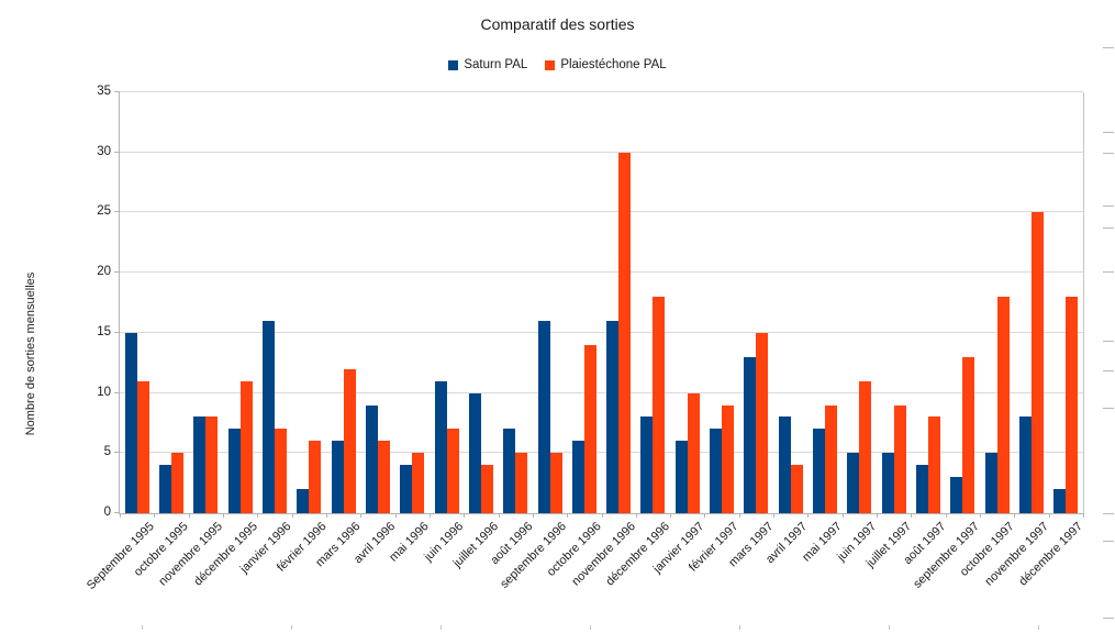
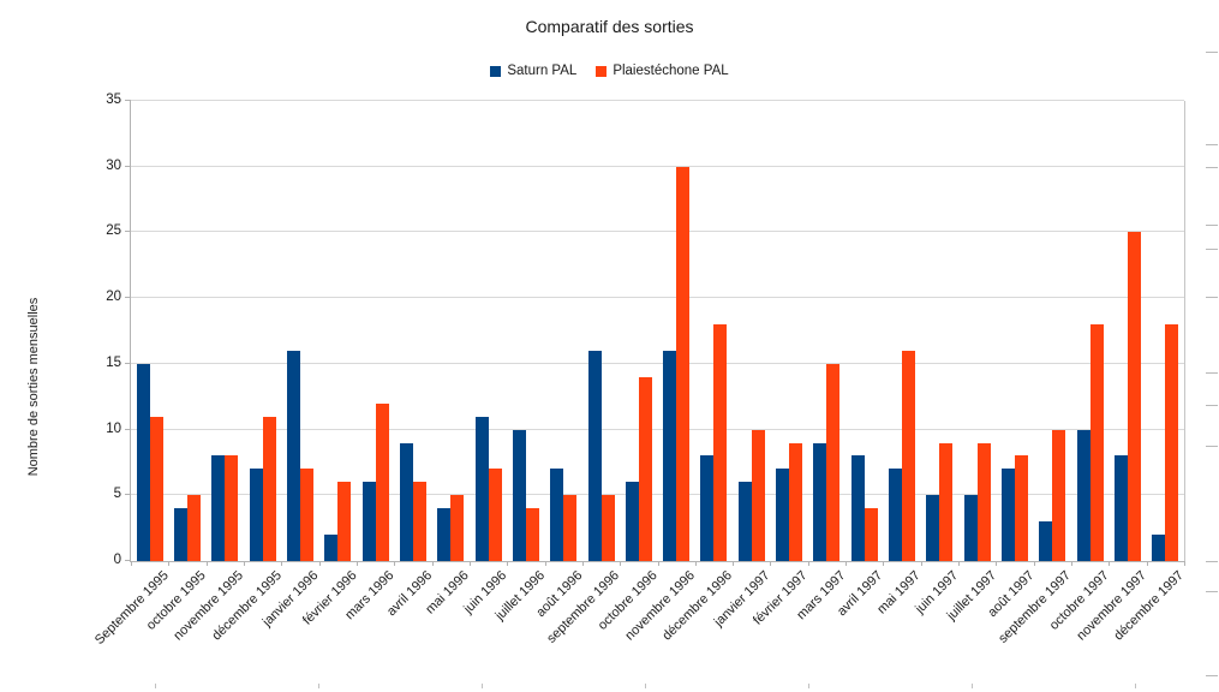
Saturn PAL/mars 1997: 13 -> 9
Plaiestéchone PAL/mai 1997: 9 -> 16
Plaiestéchone PAL/juin 1997: 11 -> 9
Saturn PAL/août 1997: 4 -> 7
Plaiestéchone PAL/septembre 1997: 13 -> 10
Saturn PAL/octobre 1997: 5 -> 10
